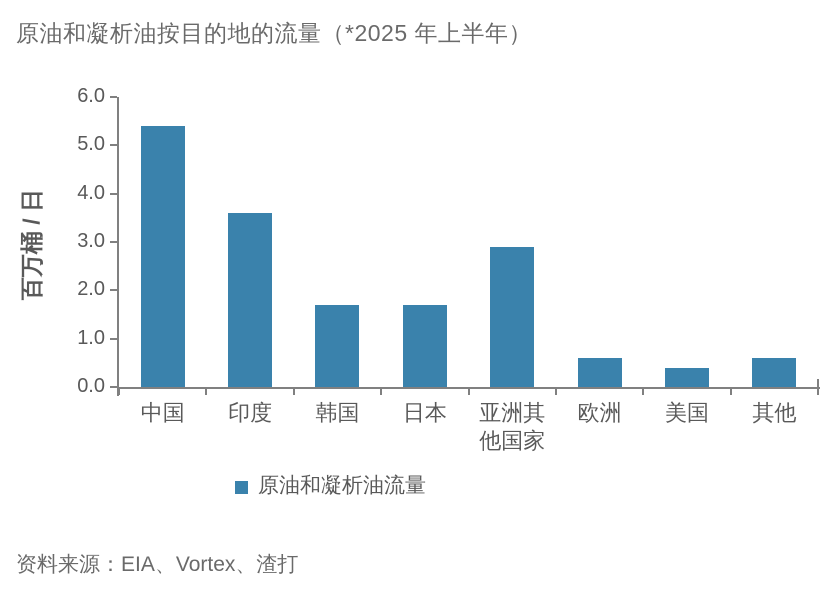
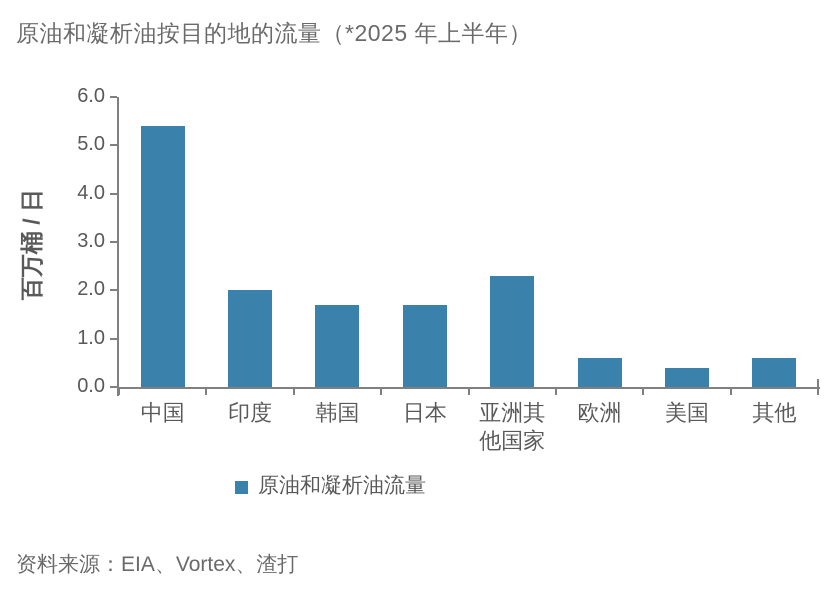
印度: 3.6 -> 2.0
亚洲其 他国家: 2.9 -> 2.3
